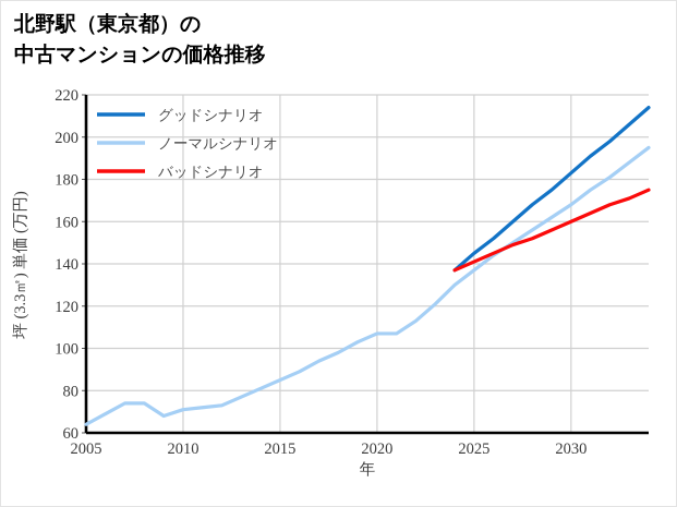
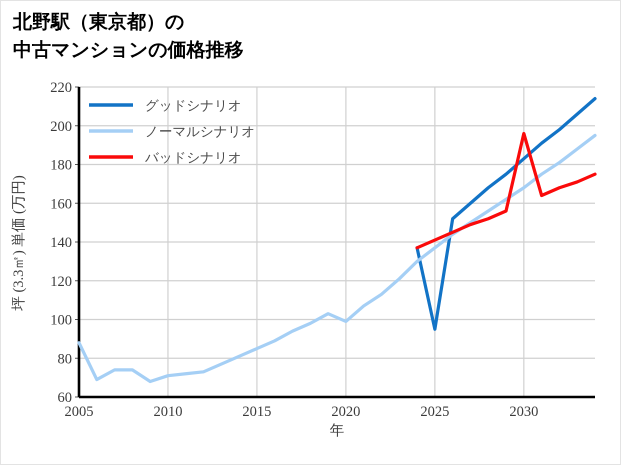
ノーマルシナリオ/2005: 64 -> 88
ノーマルシナリオ/2020: 107 -> 99
グッドシナリオ/2025: 145 -> 95
バッドシナリオ/2030: 160 -> 196
